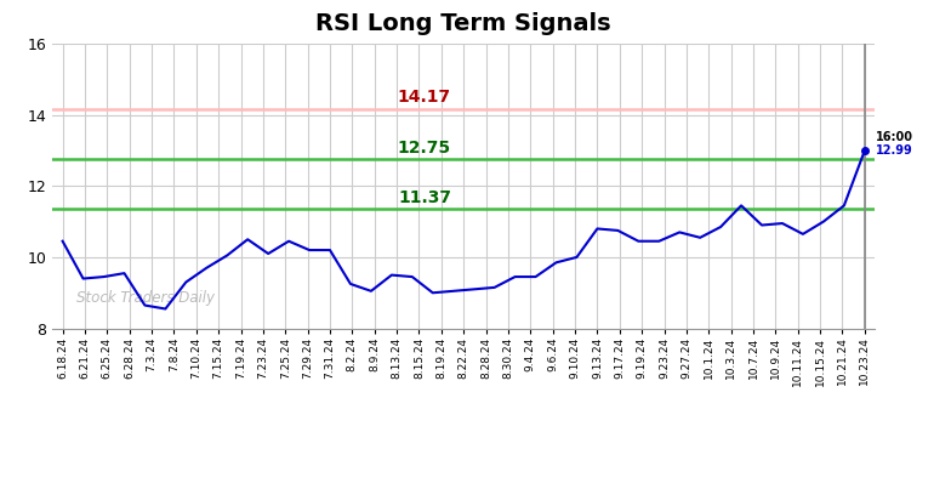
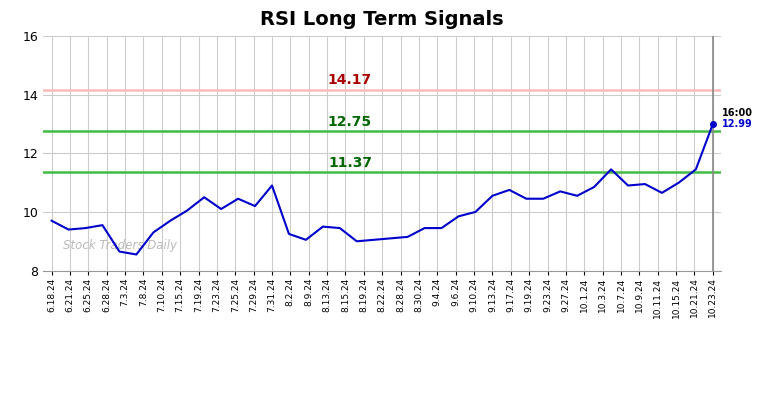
6.18.24: 10.45 -> 9.70
7.31.24: 10.20 -> 10.90
9.13.24: 10.80 -> 10.55
